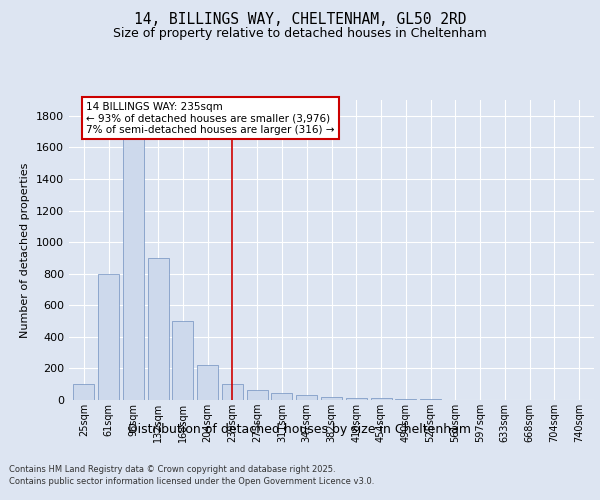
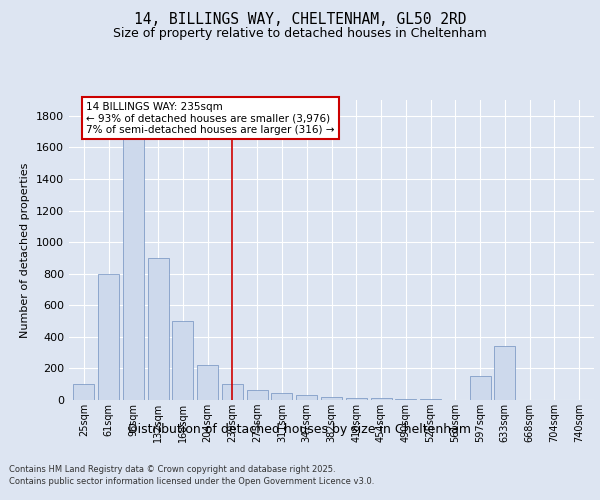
597sqm: 0 -> 150
633sqm: 0 -> 340
